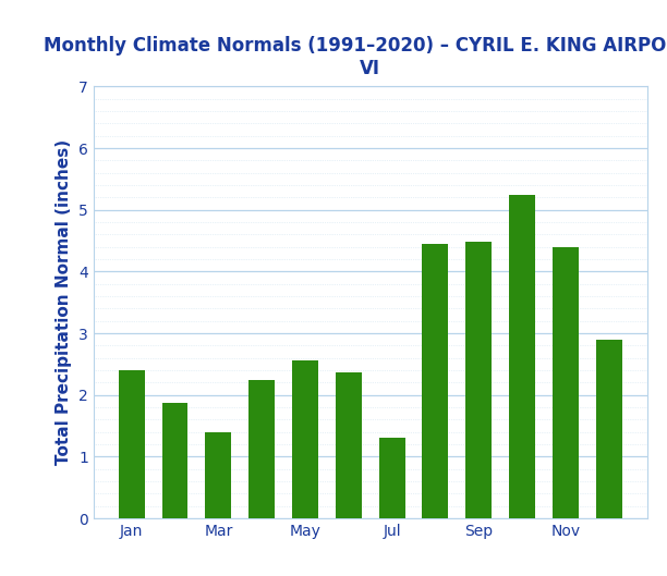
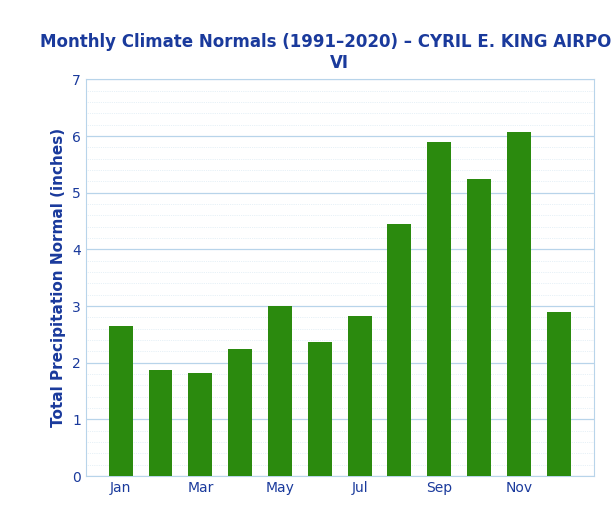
Jan: 2.40 -> 2.65
Mar: 1.40 -> 1.82
May: 2.56 -> 3.00
Jul: 1.30 -> 2.83
Sep: 4.48 -> 5.90
Nov: 4.40 -> 6.07
